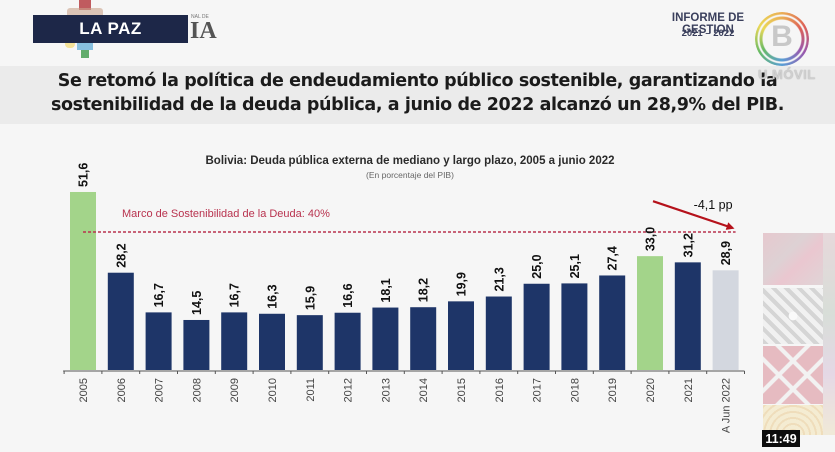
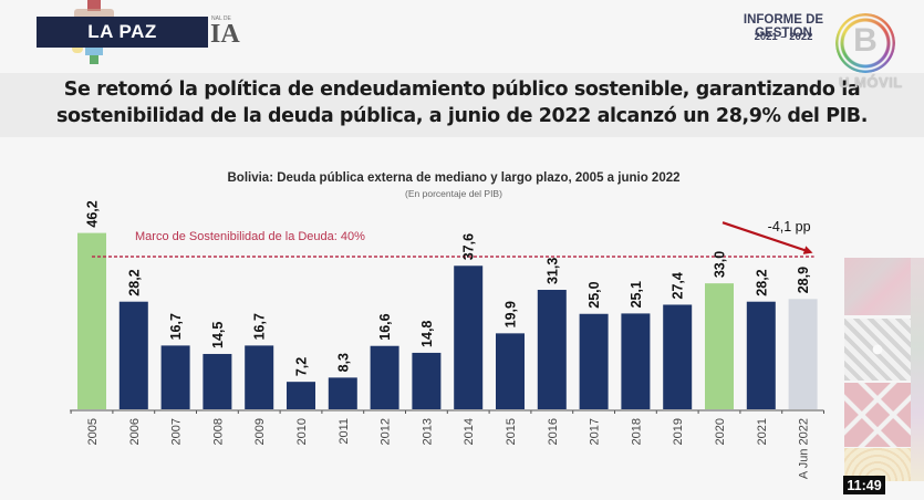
2005: 51,6 -> 46,2
2010: 16,3 -> 7,2
2011: 15,9 -> 8,3
2013: 18,1 -> 14,8
2014: 18,2 -> 37,6
2016: 21,3 -> 31,3
2021: 31,2 -> 28,2
